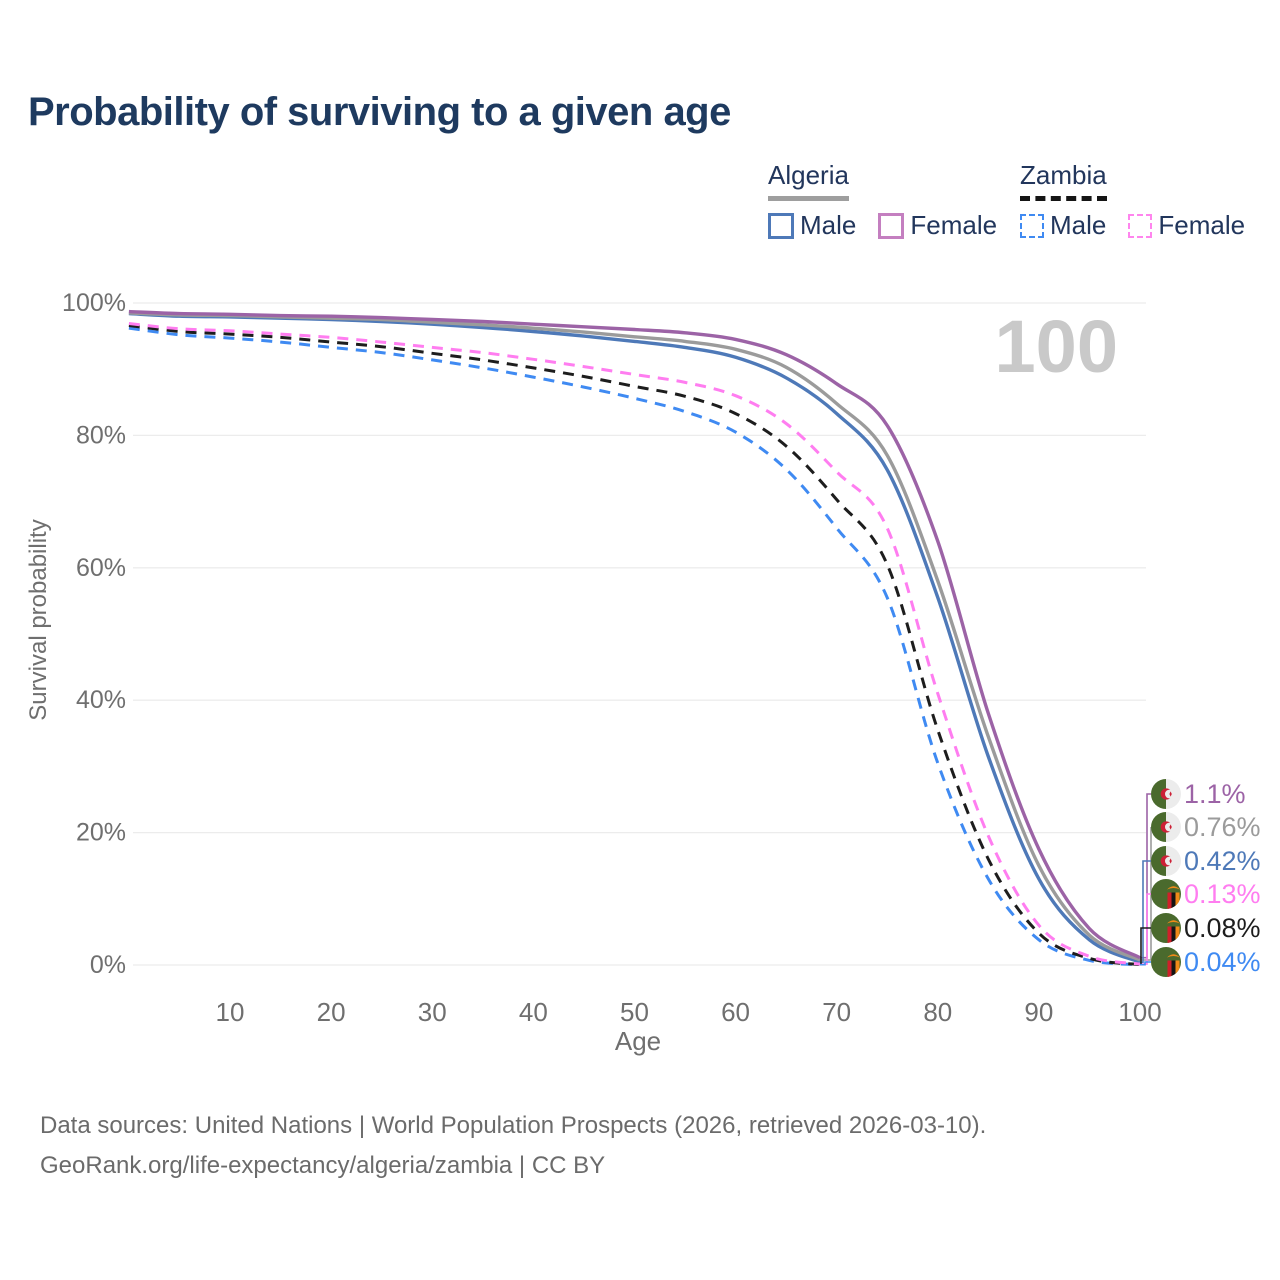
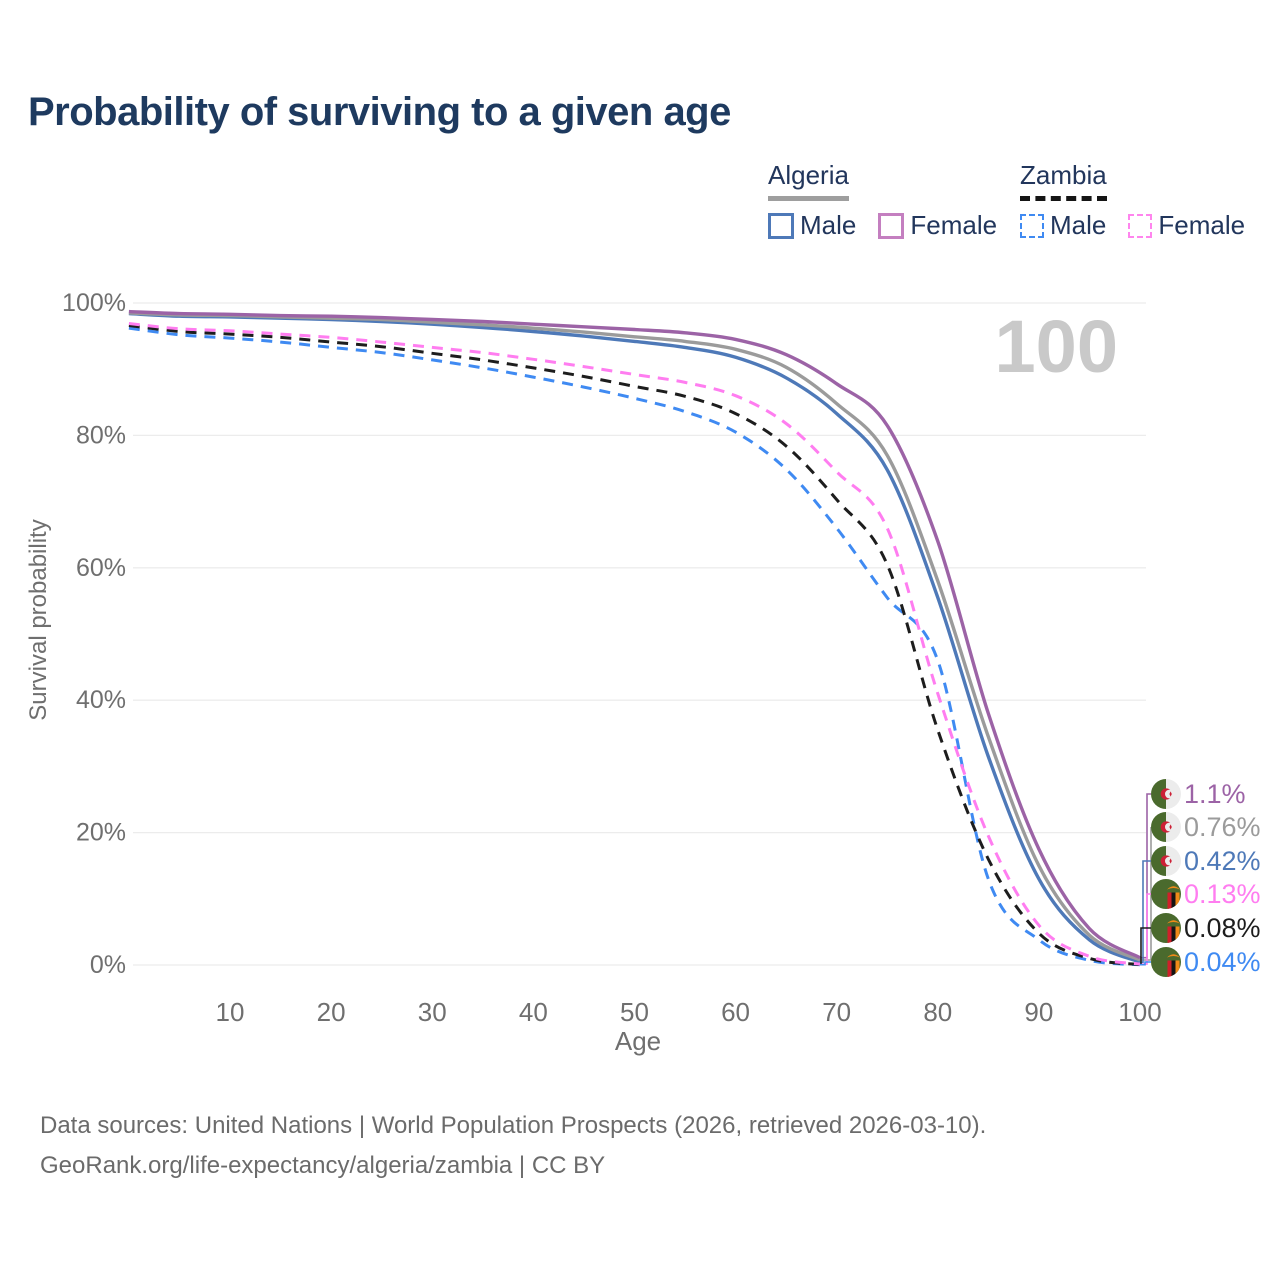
Zambia Male/80: 30% -> 46%
